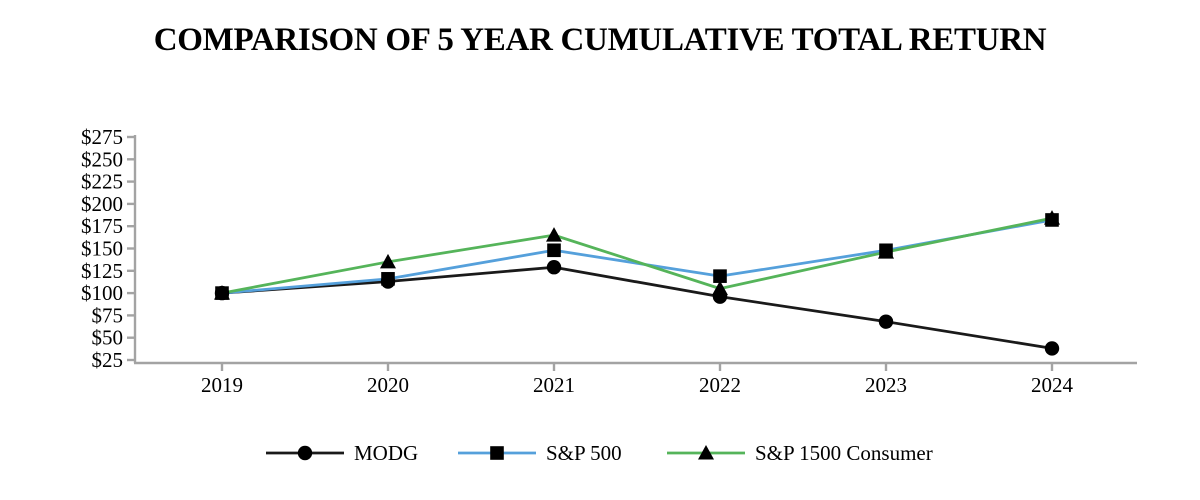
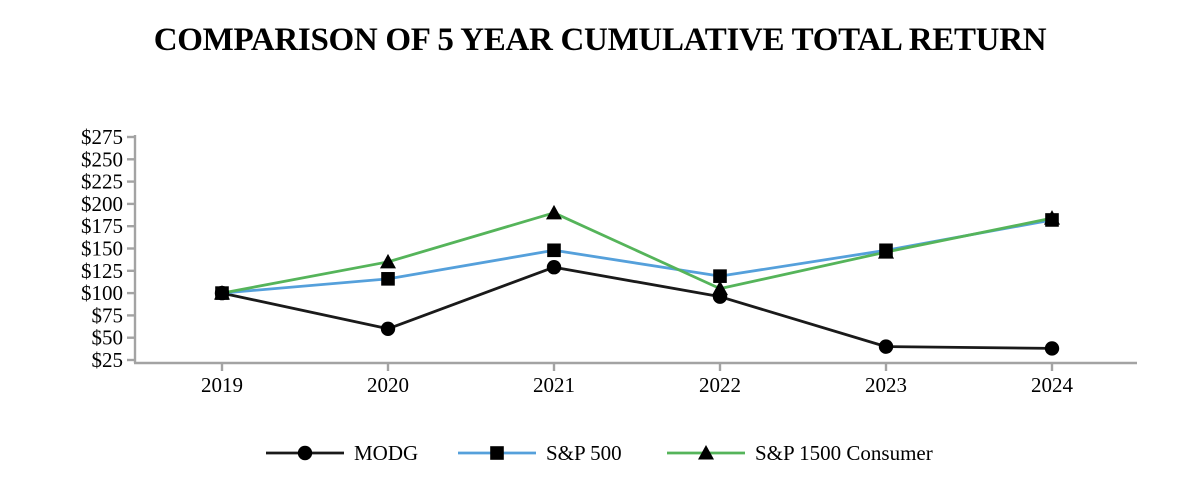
MODG/2020: $110 -> $60
S&P 1500 Consumer/2021: $160 -> $190
MODG/2023: $70 -> $40
